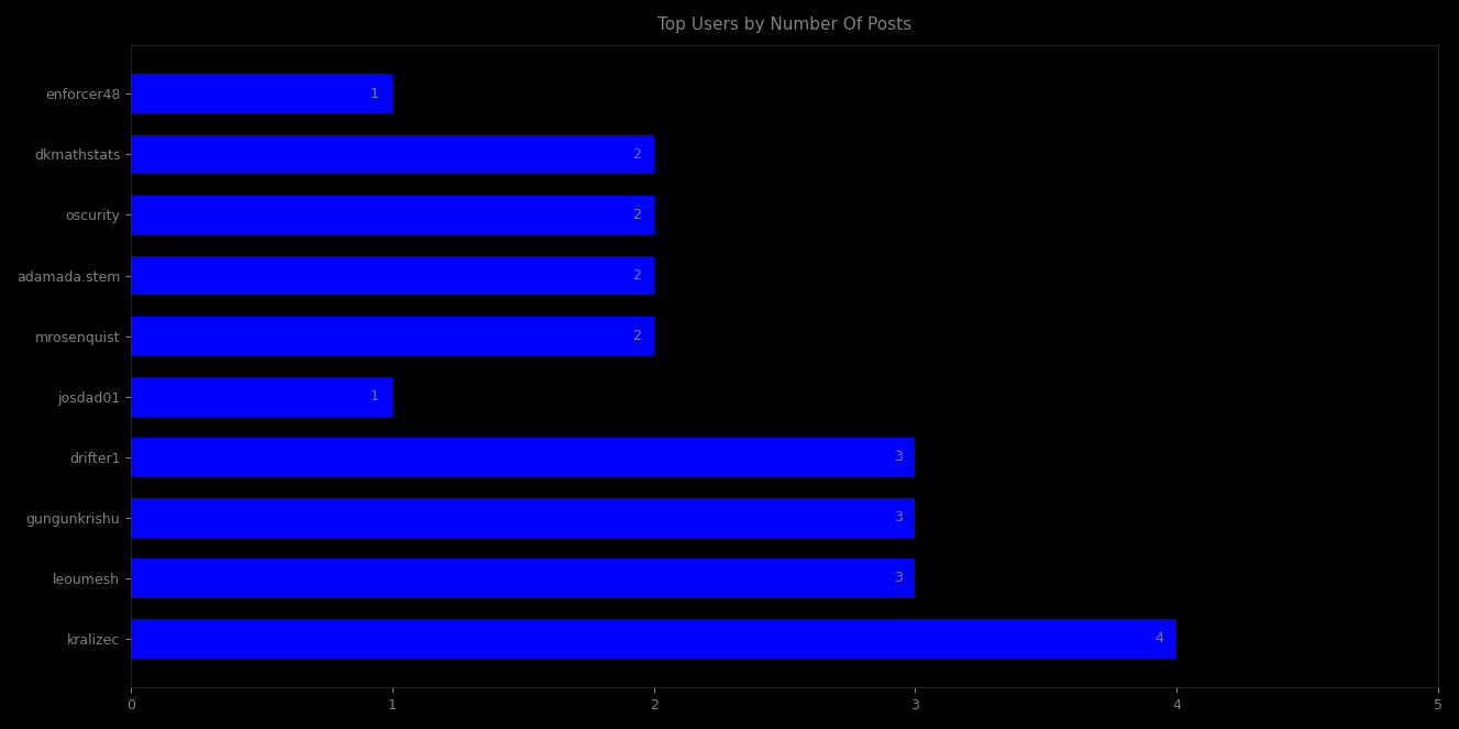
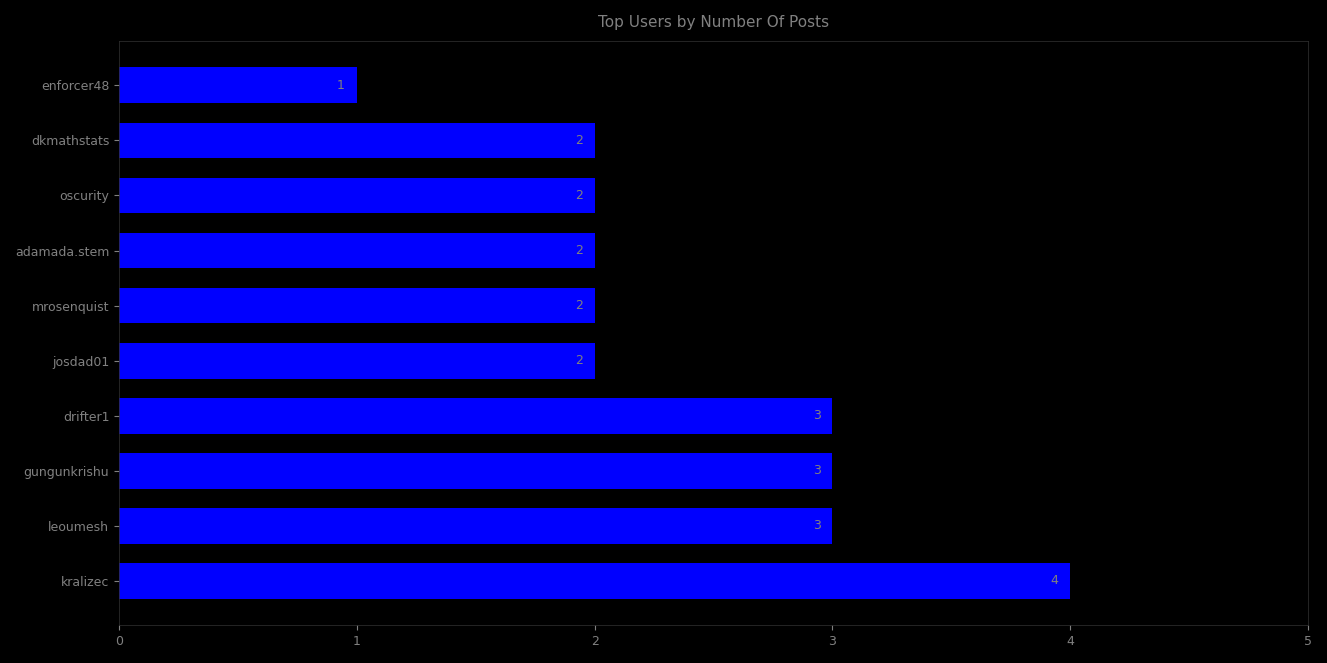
josdad01: 1 -> 2
